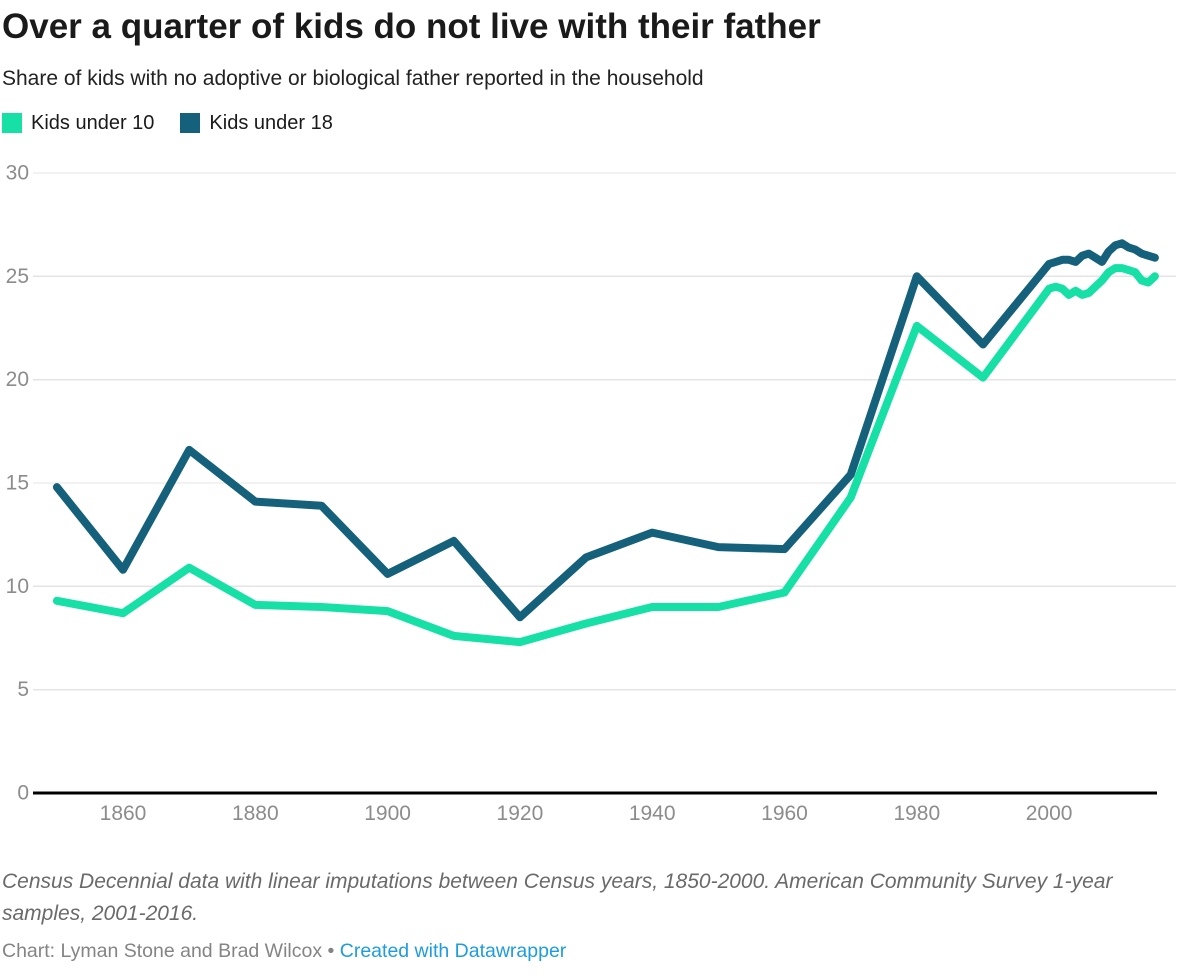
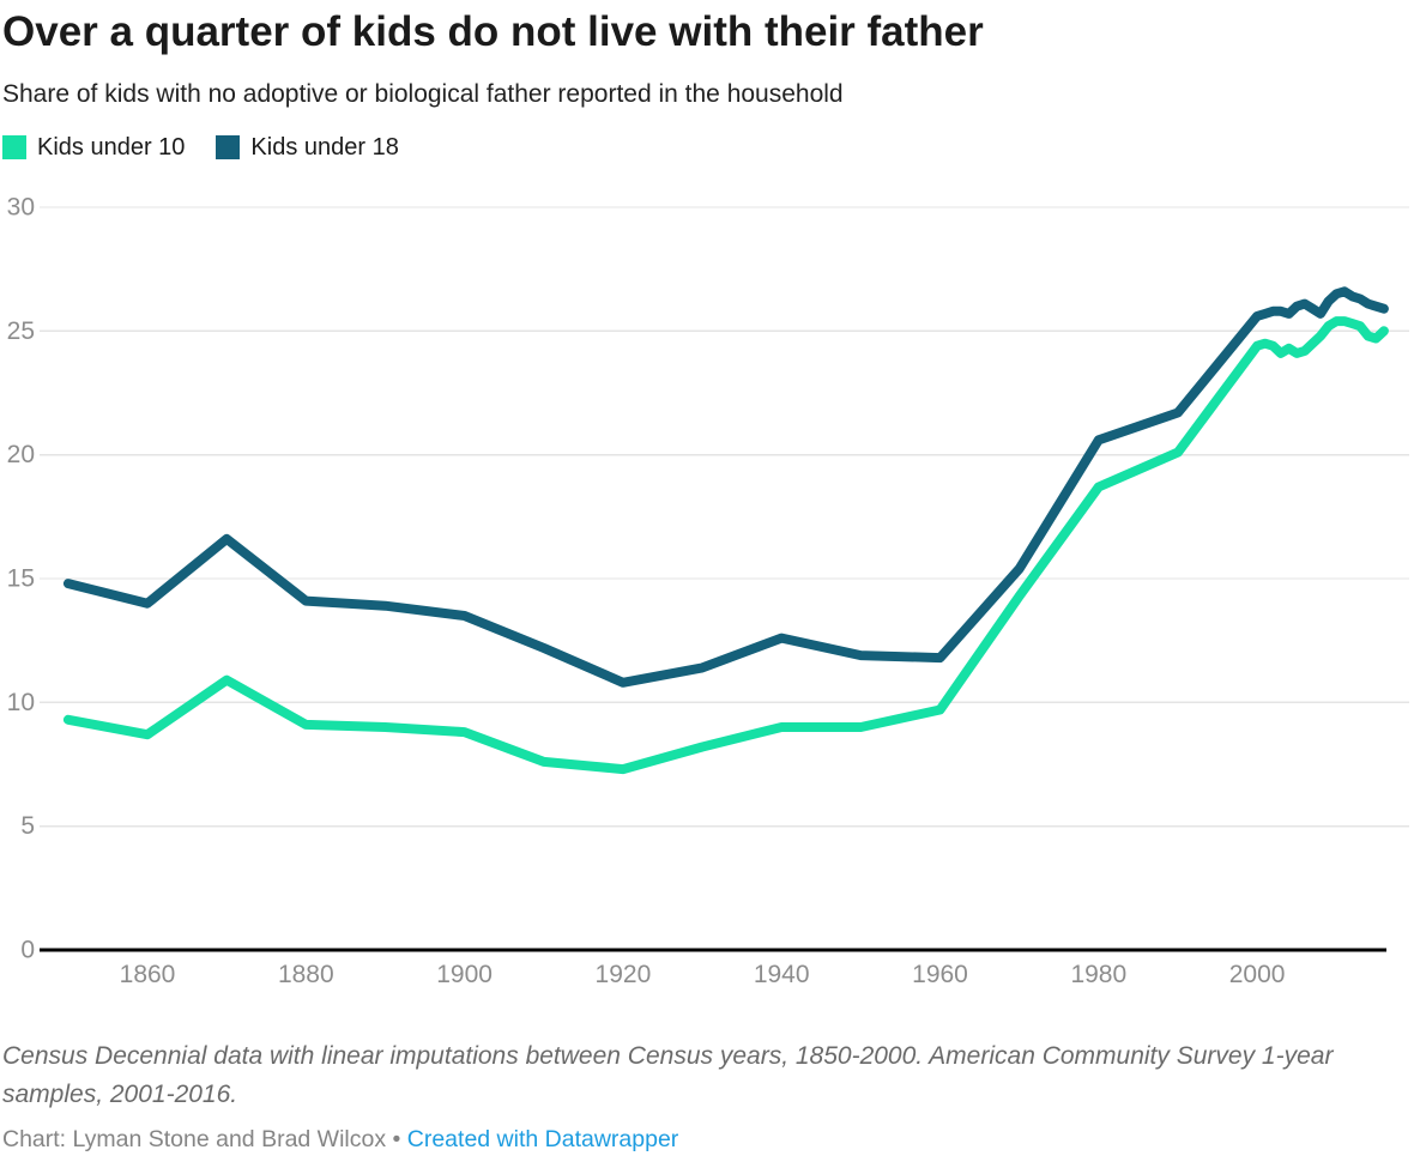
Kids under 18/1860: 10.8 -> 14.0
Kids under 18/1900: 10.6 -> 13.5
Kids under 18/1920: 8.5 -> 10.8
Kids under 10/1980: 22.6 -> 18.7
Kids under 18/1980: 25.0 -> 20.6
